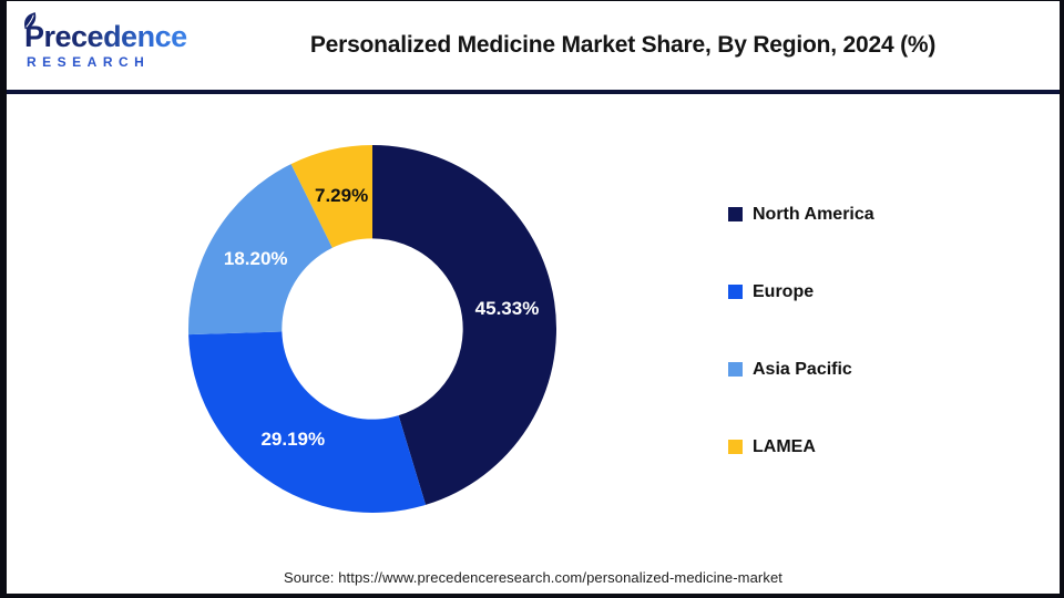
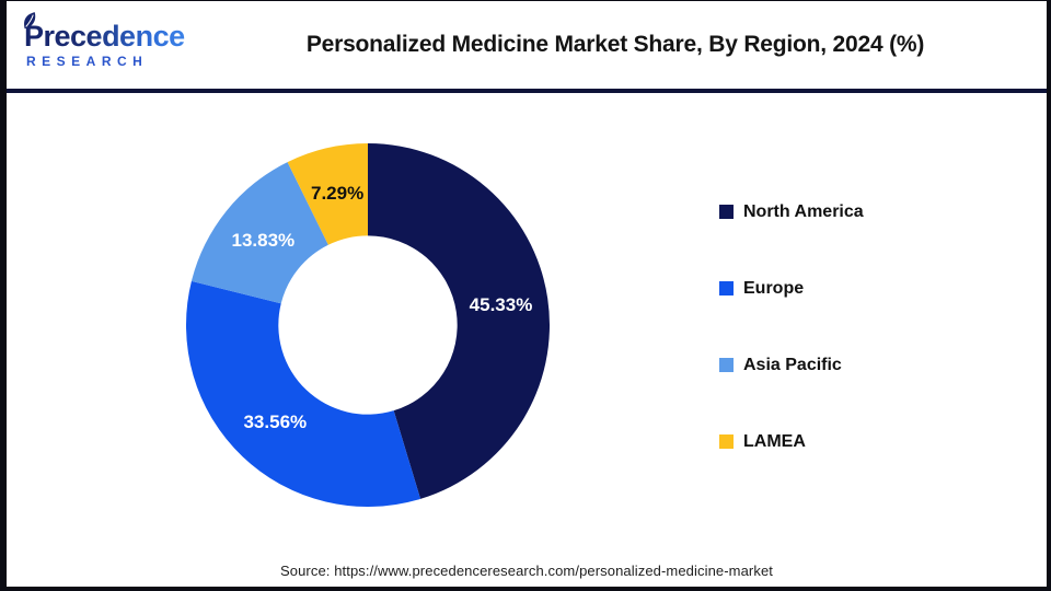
Europe: 29.19% -> 33.56%
Asia Pacific: 18.20% -> 13.83%
